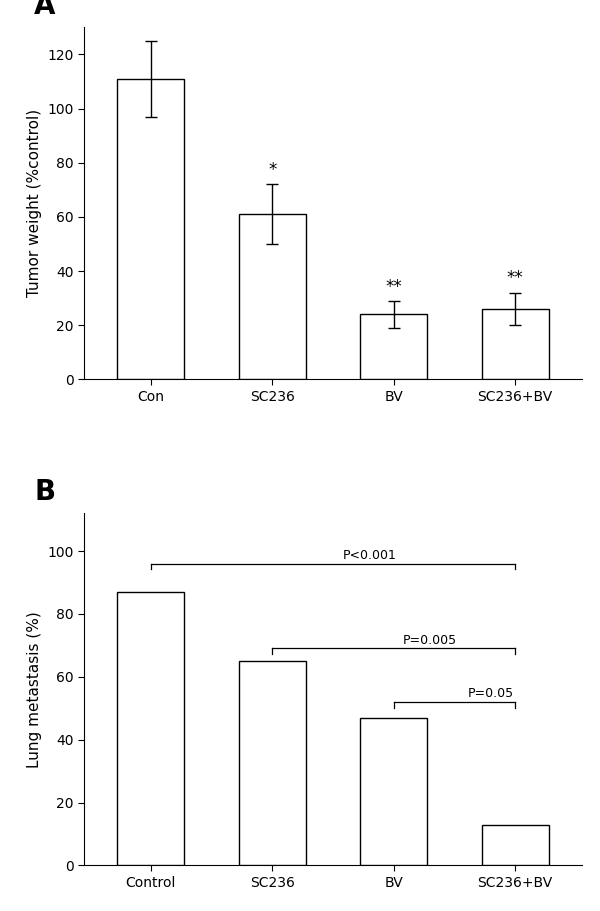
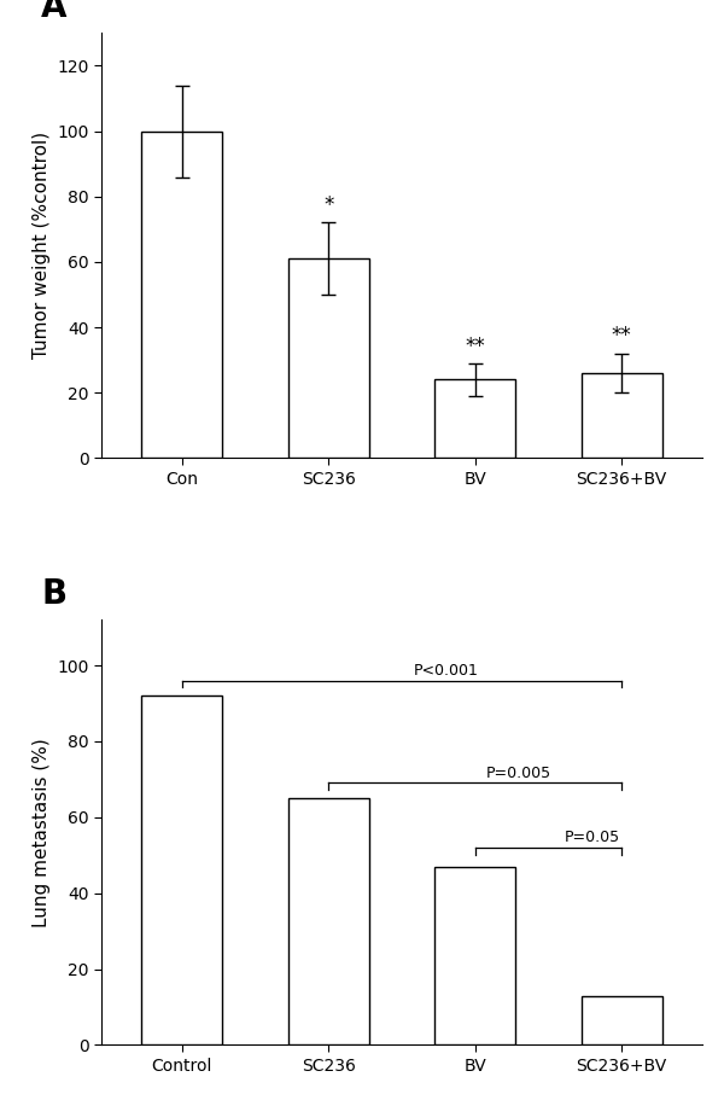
Con: 111 -> 100
Control: 87 -> 92
